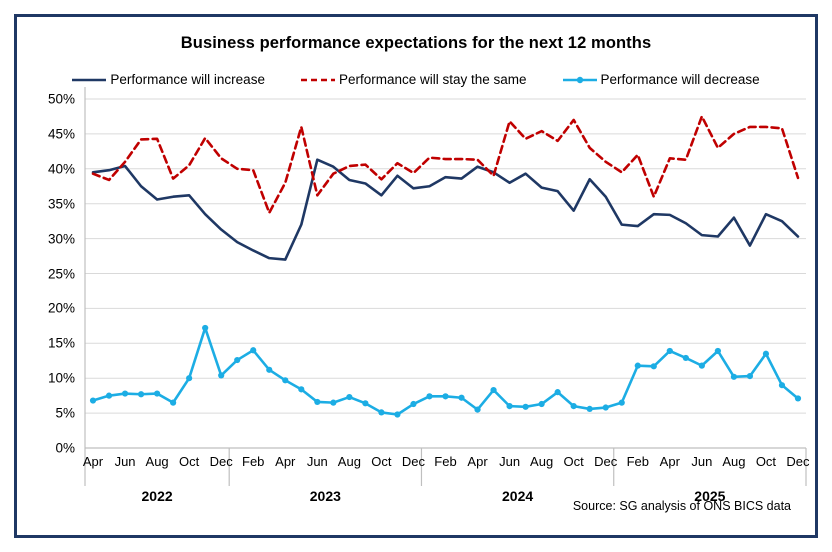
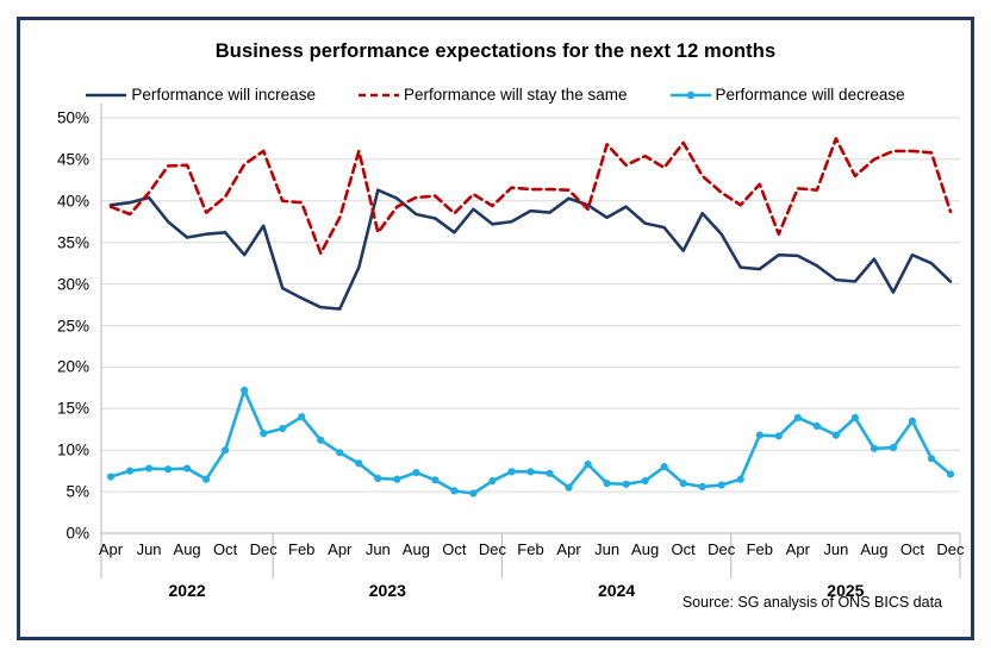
Performance will increase/Dec 2022: 31% -> 37%
Performance will stay the same/Dec 2022: 42% -> 46%
Performance will decrease/Dec 2022: 10% -> 12%
